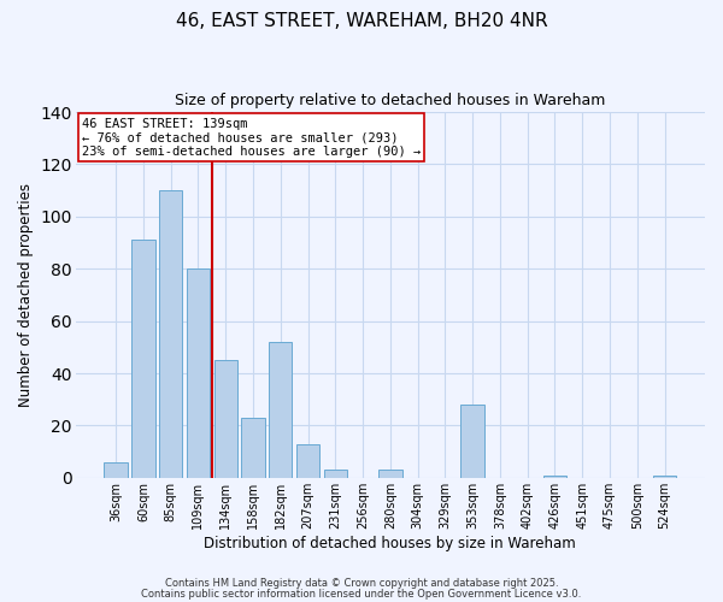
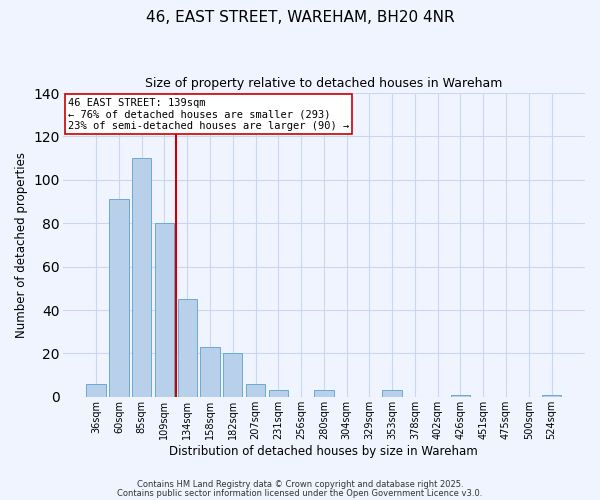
182sqm: 52 -> 20
207sqm: 13 -> 6
353sqm: 28 -> 3
